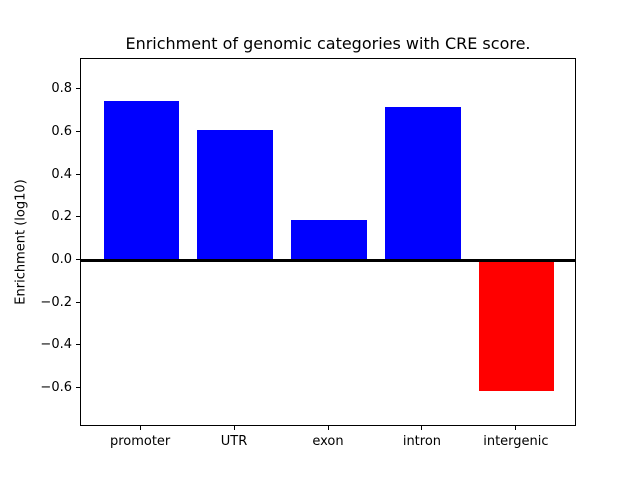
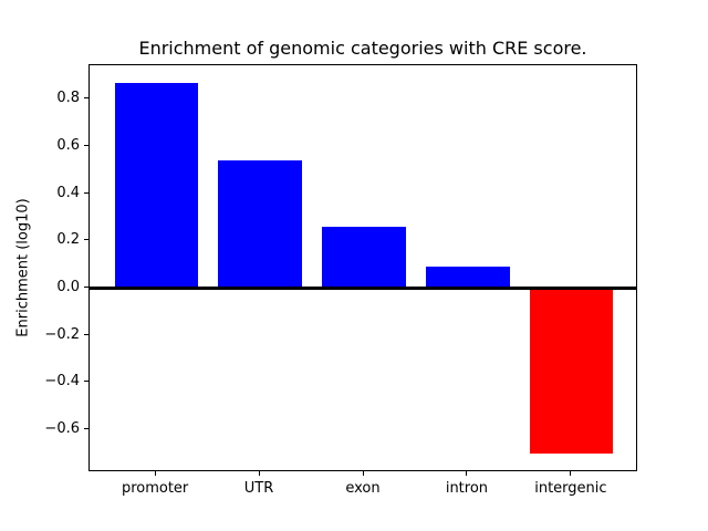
promoter: 0.75 -> 0.87
UTR: 0.61 -> 0.54
exon: 0.19 -> 0.26
intron: 0.72 -> 0.09
intergenic: -0.61 -> -0.70
